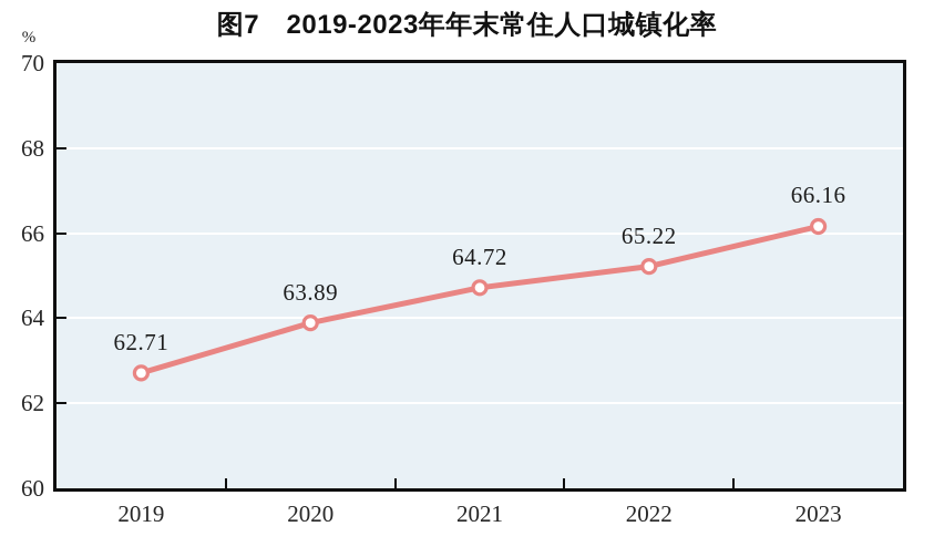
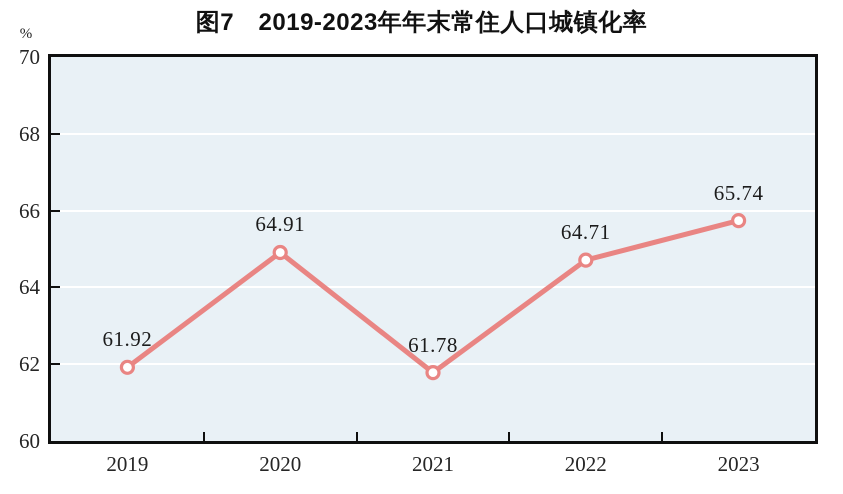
2019: 62.71 -> 61.92
2020: 63.89 -> 64.91
2021: 64.72 -> 61.78
2022: 65.22 -> 64.71
2023: 66.16 -> 65.74
